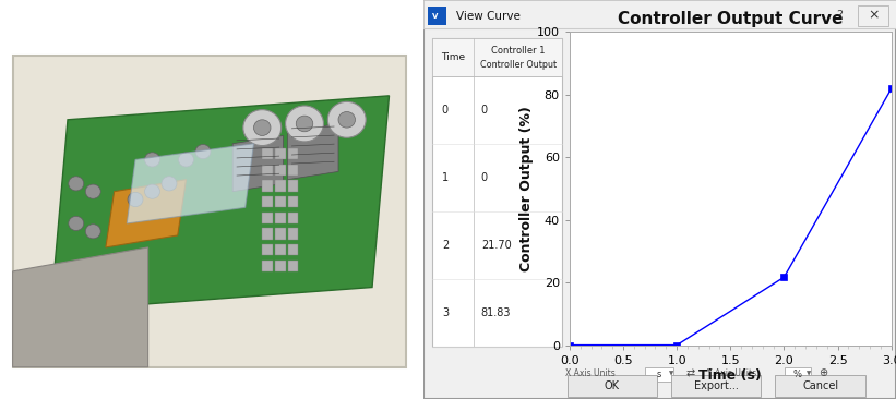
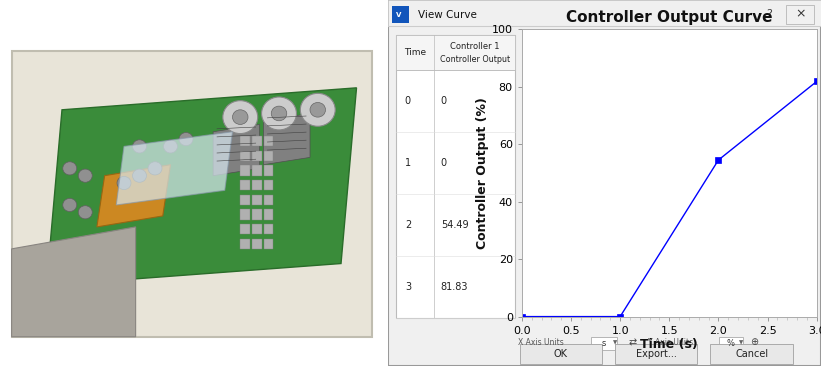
2.0: 21.70 -> 54.49
